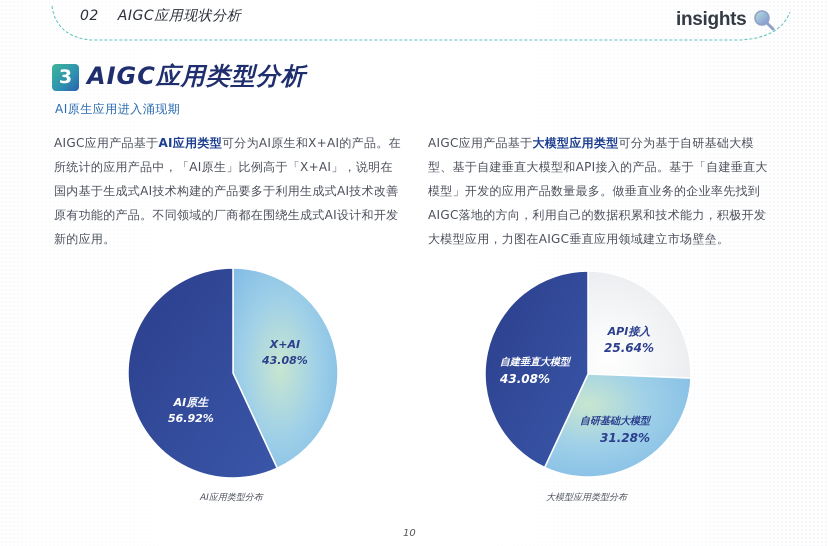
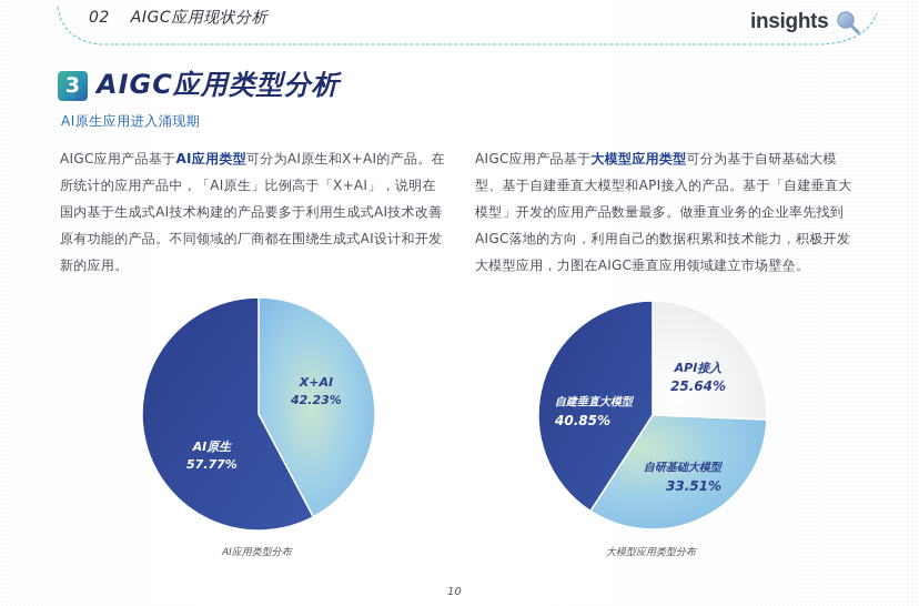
AI应用类型分布/X+AI: 43.08% -> 42.23%
AI应用类型分布/AI原生: 56.92% -> 57.77%
大模型应用类型分布/自研基础大模型: 31.28% -> 33.51%
大模型应用类型分布/自建垂直大模型: 43.08% -> 40.85%
